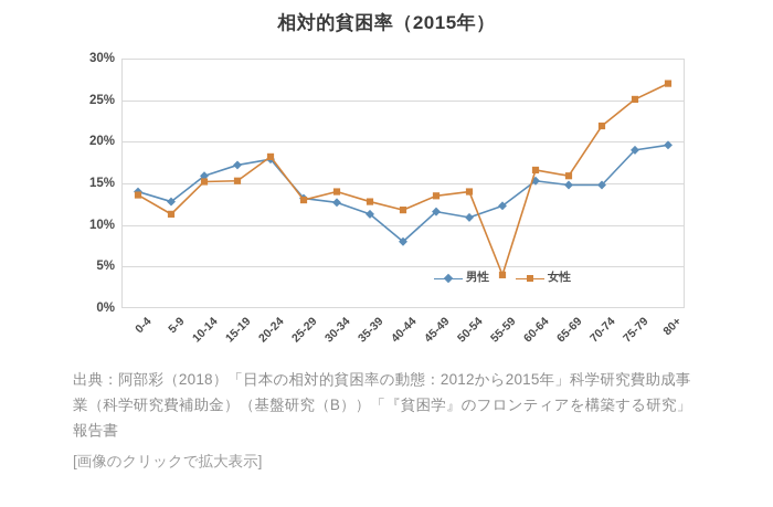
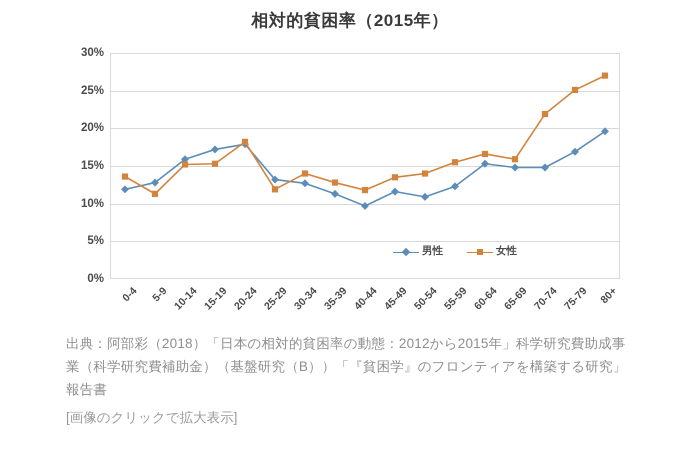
男性/0-4: 14% -> 12%
女性/25-29: 13% -> 12%
男性/40-44: 8% -> 10%
女性/55-59: 4% -> 16%
男性/75-79: 19% -> 17%
